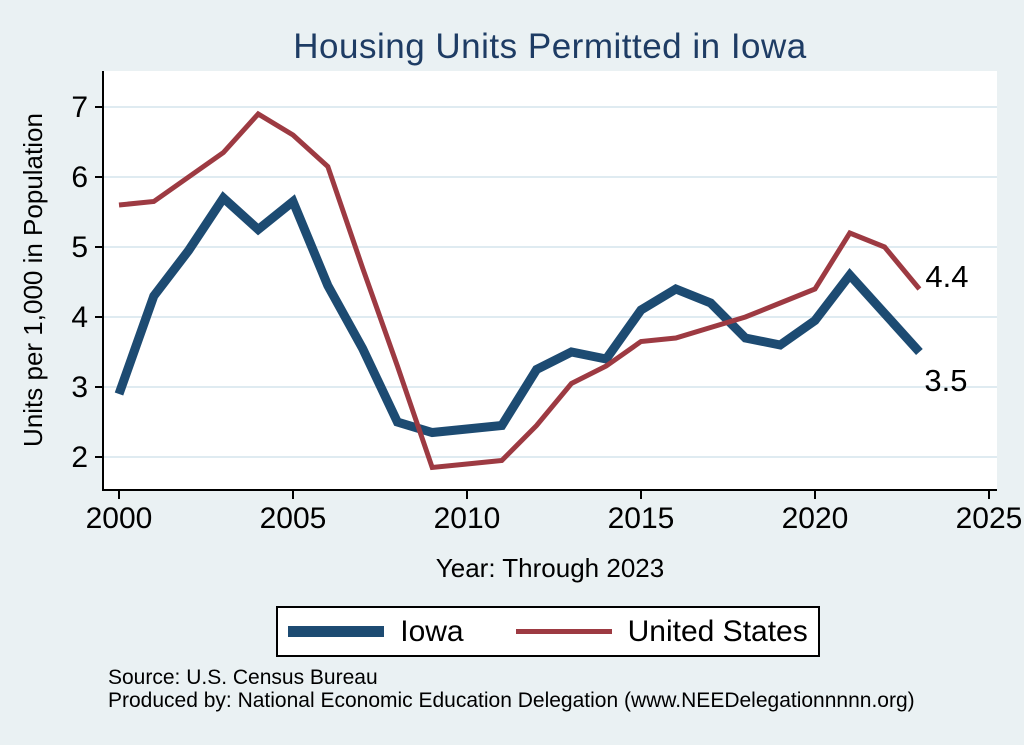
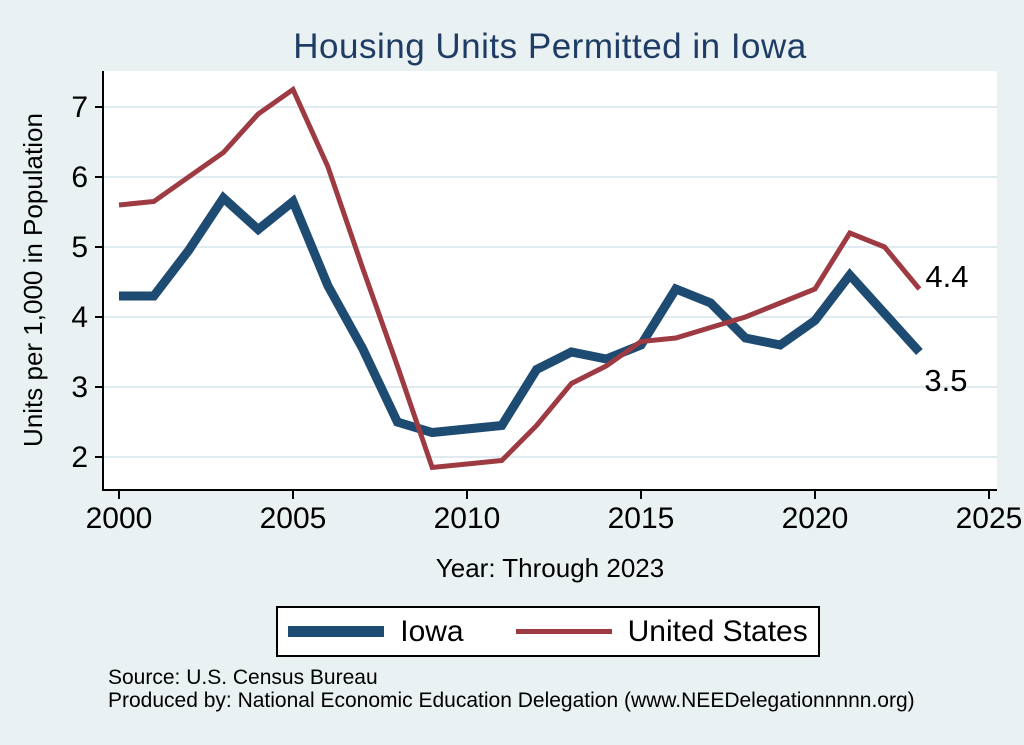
Iowa/2000: 2.9 -> 4.3
United States/2005: 6.6 -> 7.2
Iowa/2015: 4.1 -> 3.6
